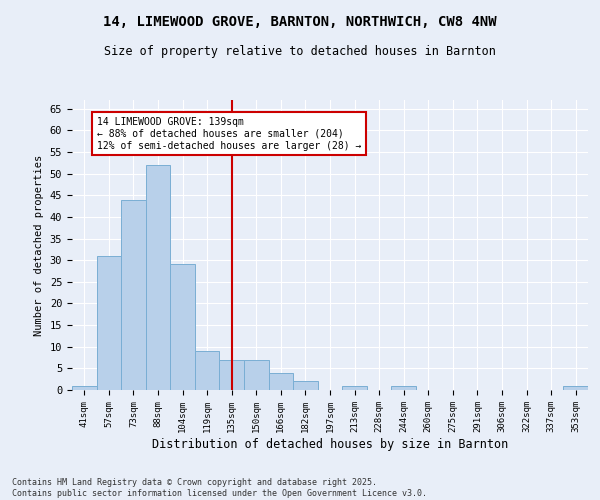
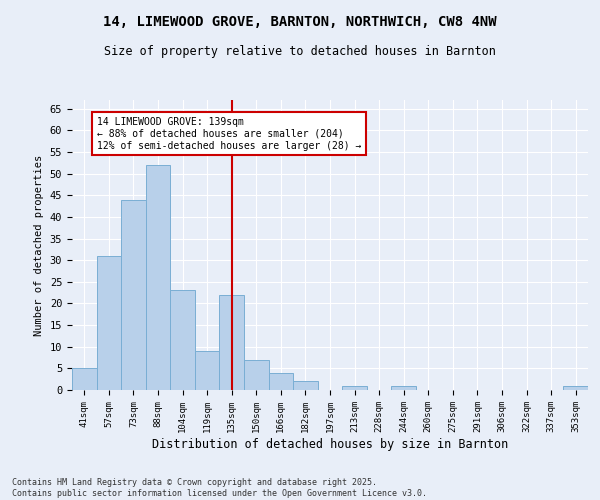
41sqm: 1 -> 5
104sqm: 29 -> 23
135sqm: 7 -> 22
